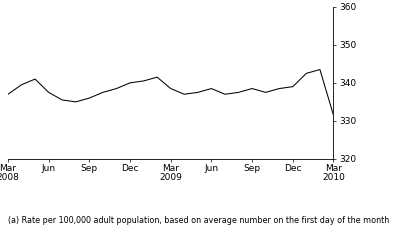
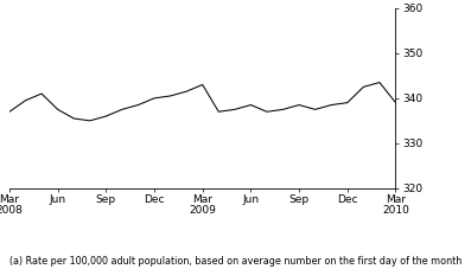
Mar 2009: 338.5 -> 343.0
Mar 2010: 331.5 -> 339.0
